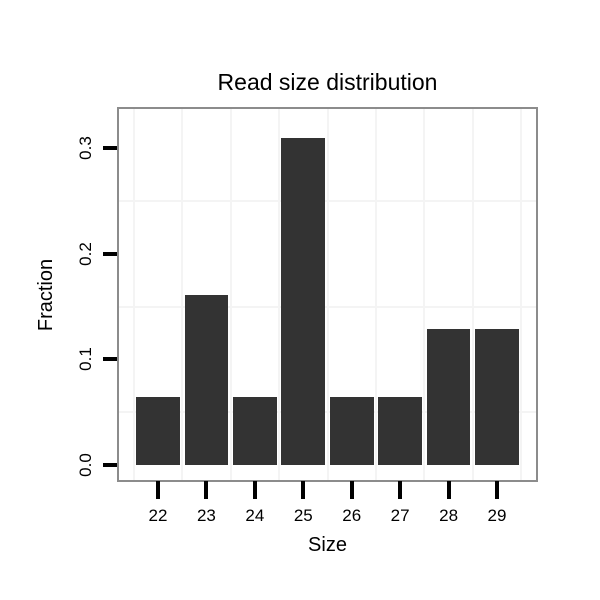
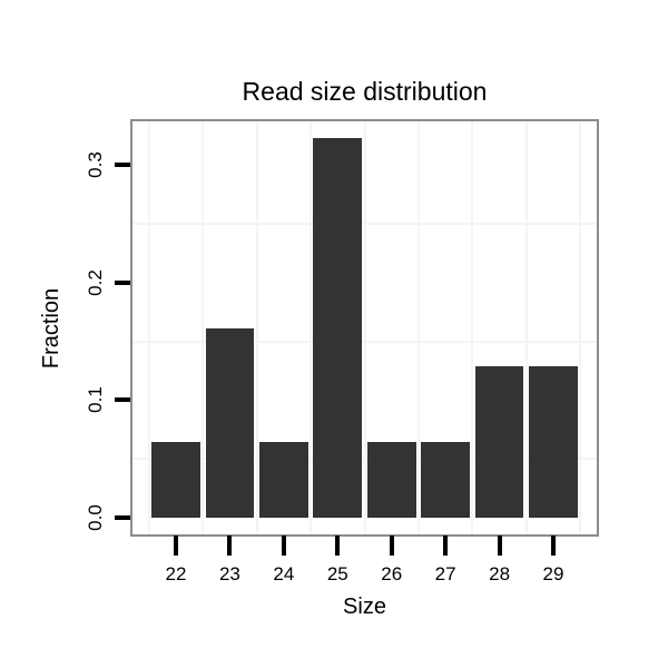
25: 0.310 -> 0.323
